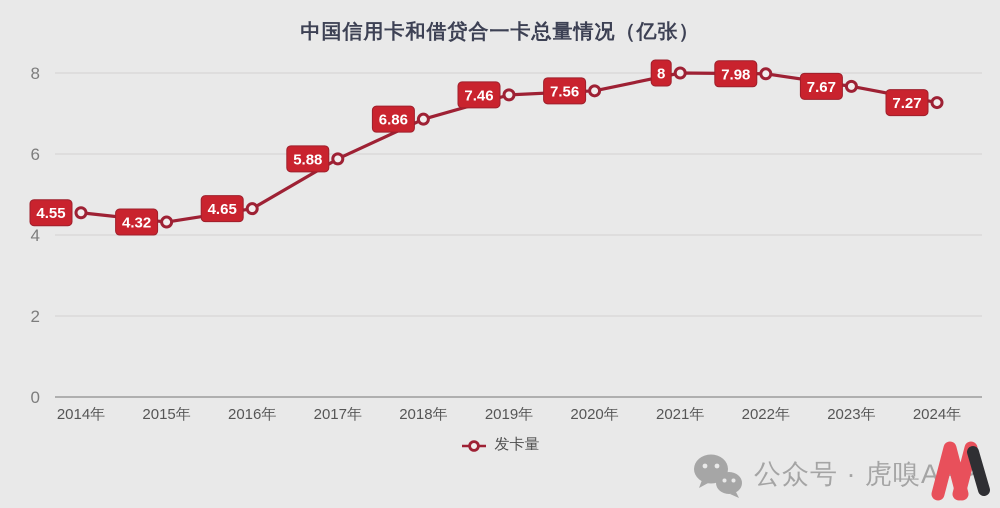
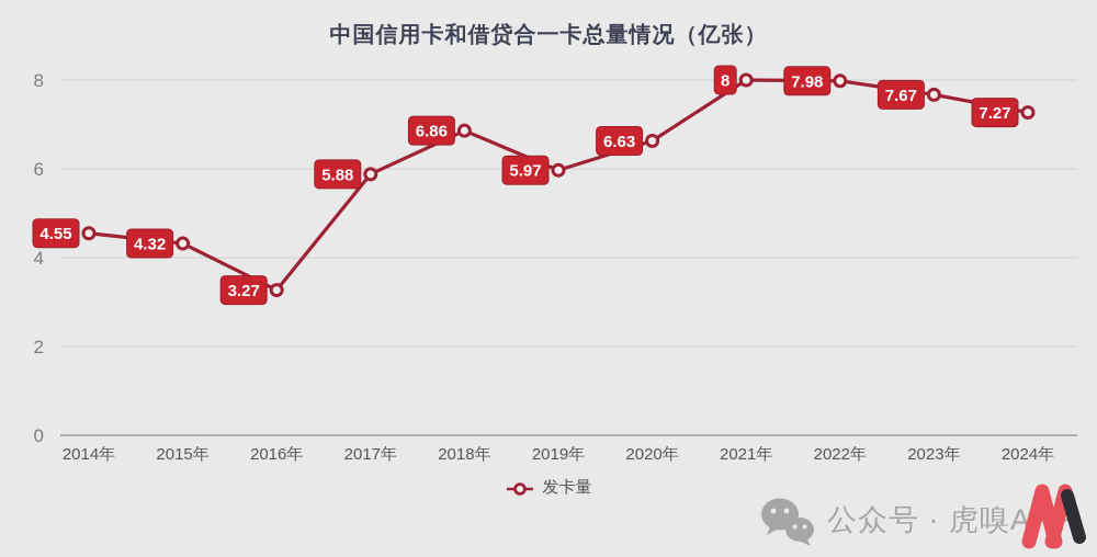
2016年: 4.65 -> 3.27
2019年: 7.46 -> 5.97
2020年: 7.56 -> 6.63
